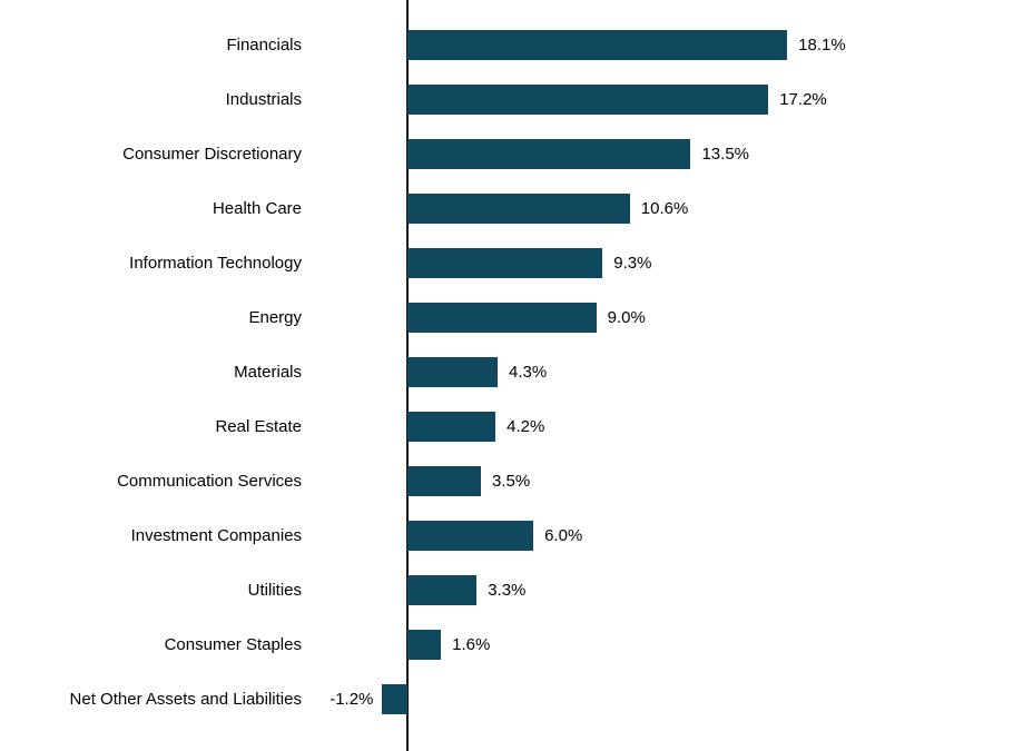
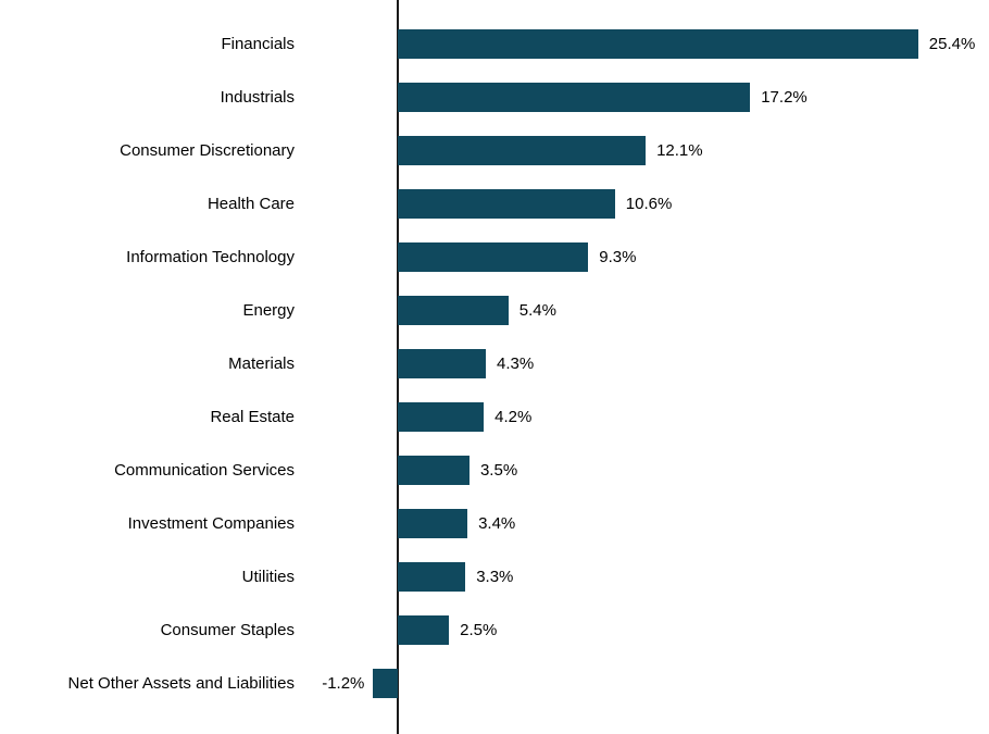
Financials: 18.1% -> 25.4%
Consumer Discretionary: 13.5% -> 12.1%
Energy: 9.0% -> 5.4%
Investment Companies: 6.0% -> 3.4%
Consumer Staples: 1.6% -> 2.5%
